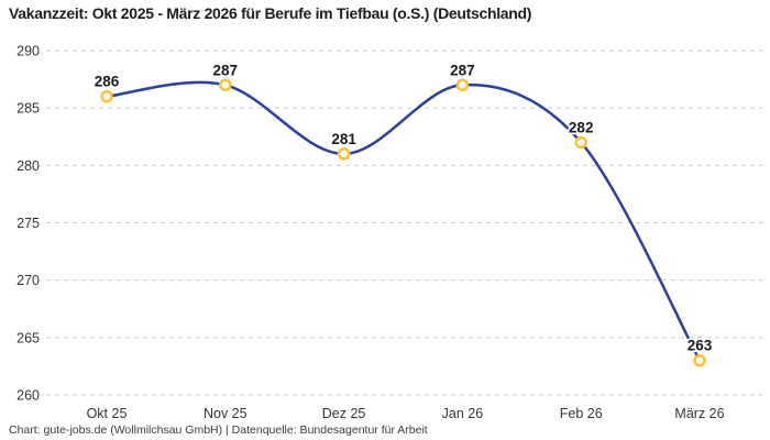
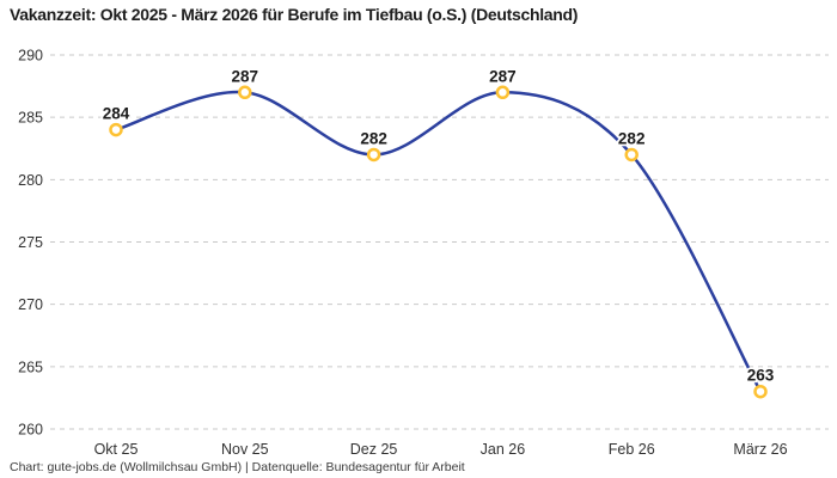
Okt 25: 286 -> 284
Dez 25: 281 -> 282
